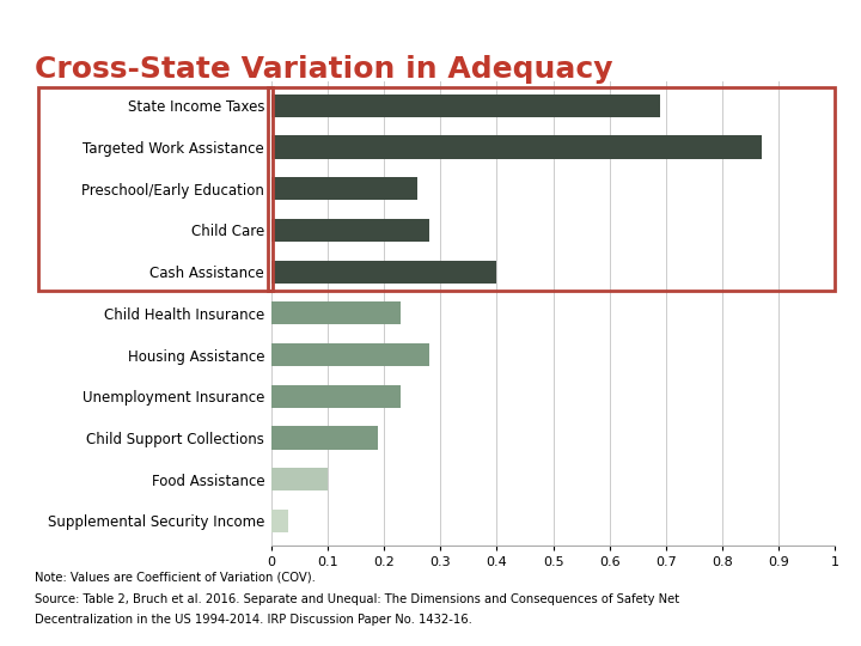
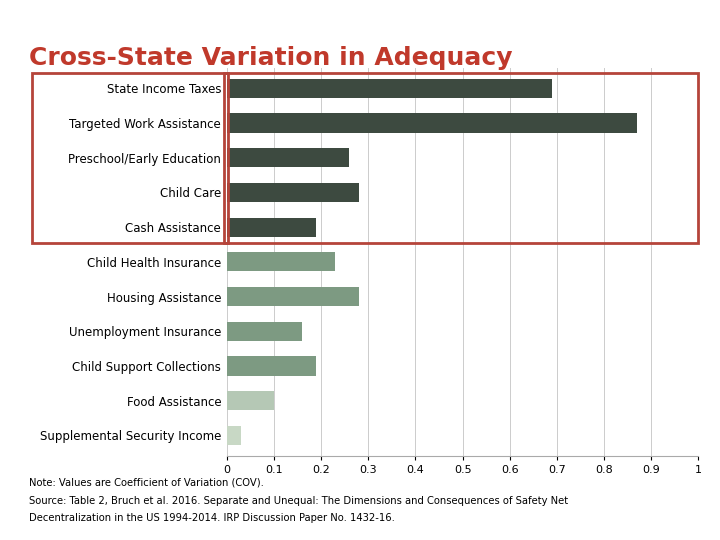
Cash Assistance: 0.40 -> 0.19
Unemployment Insurance: 0.23 -> 0.16
